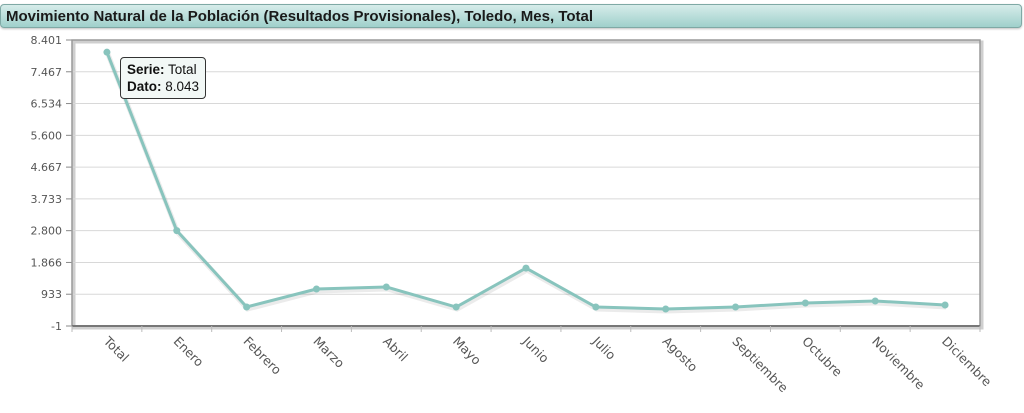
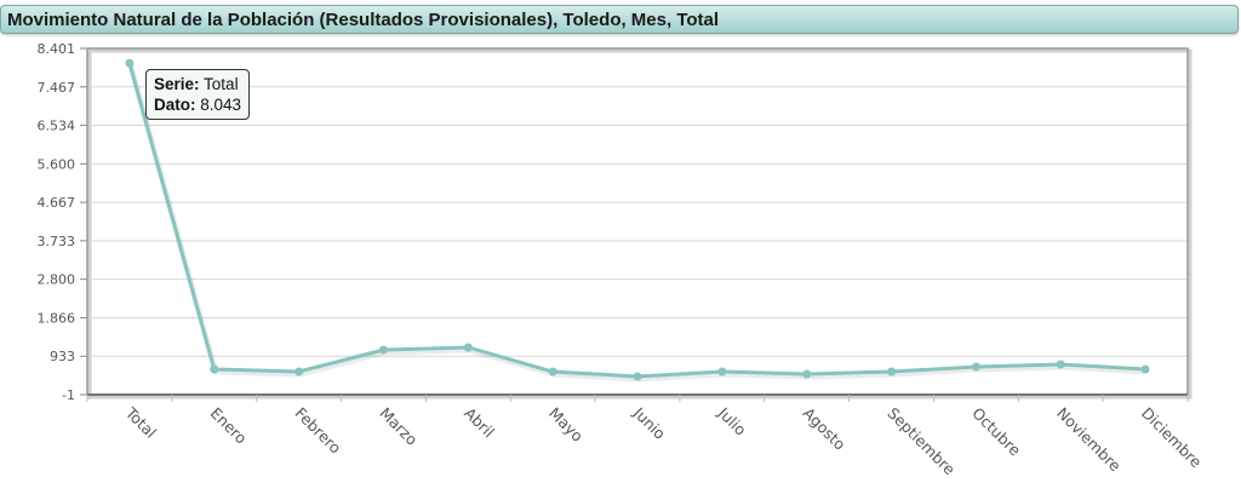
Enero: 2800 -> 600
Junio: 1700 -> 400
